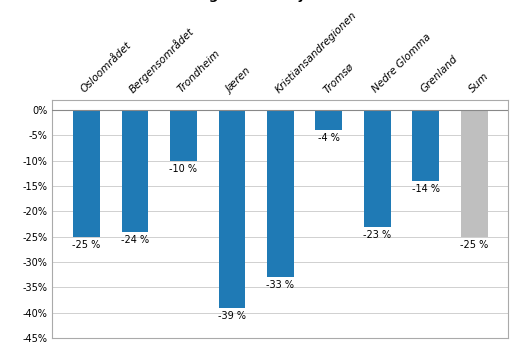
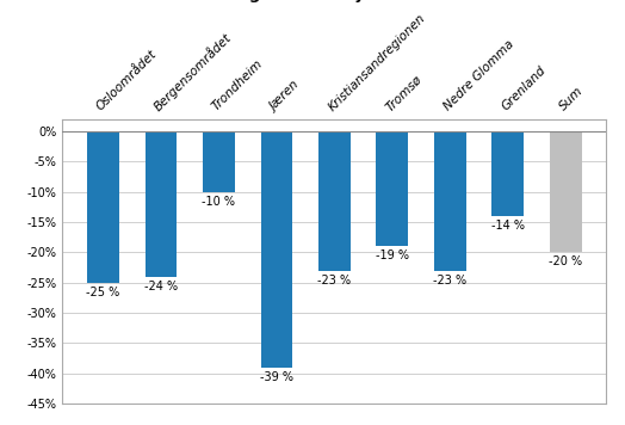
Kristiansandregionen: -33 -> -23
Tromsø: -4 -> -19
Sum: -25 -> -20
